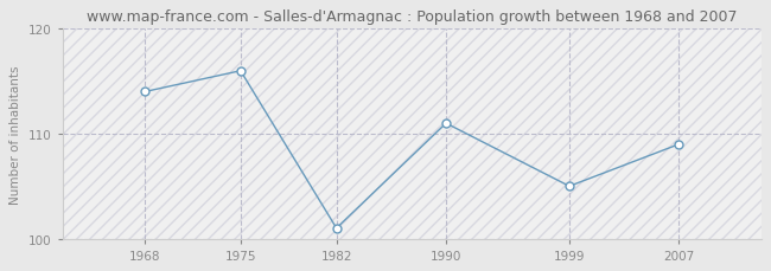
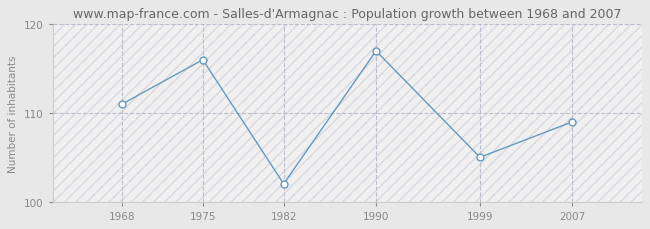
1968: 114 -> 111
1982: 101 -> 102
1990: 111 -> 117
